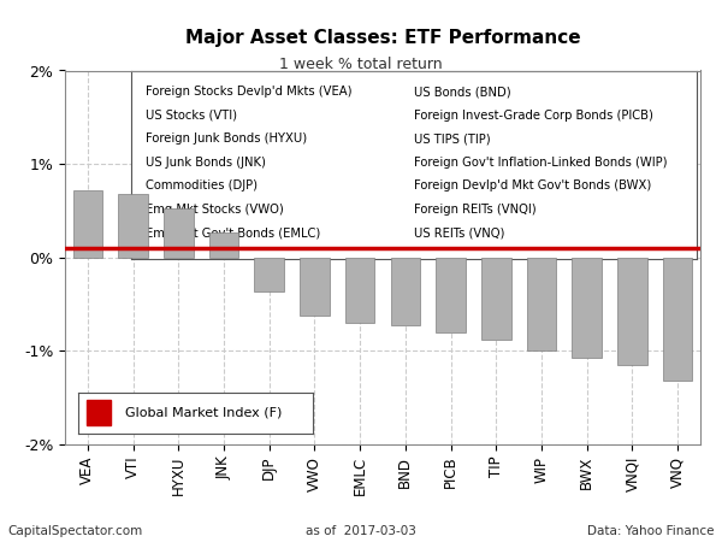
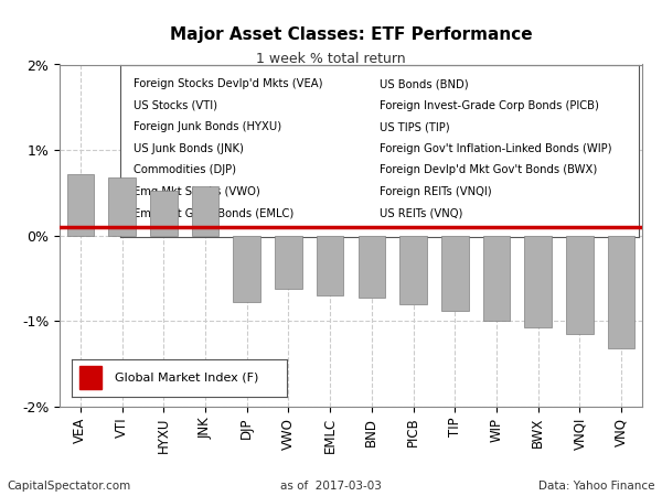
JNK: 0.27% -> 0.58%
DJP: -0.37% -> -0.78%
